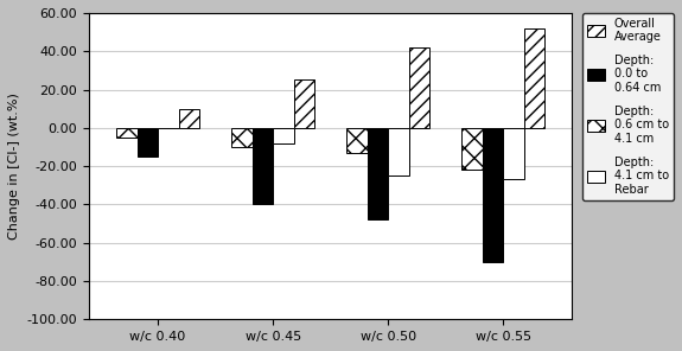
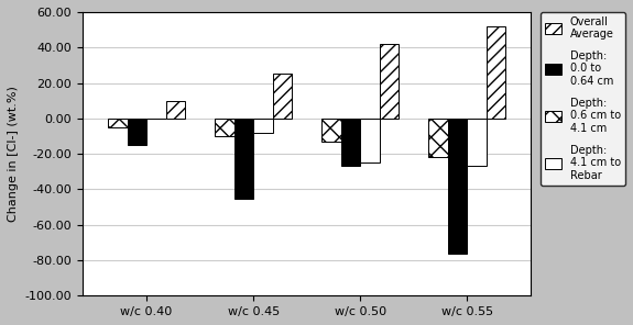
Depth: 0.0 to 0.64 cm/w/c 0.45: -40 -> -45
Depth: 0.0 to 0.64 cm/w/c 0.50: -48 -> -27
Depth: 0.0 to 0.64 cm/w/c 0.55: -70 -> -76
